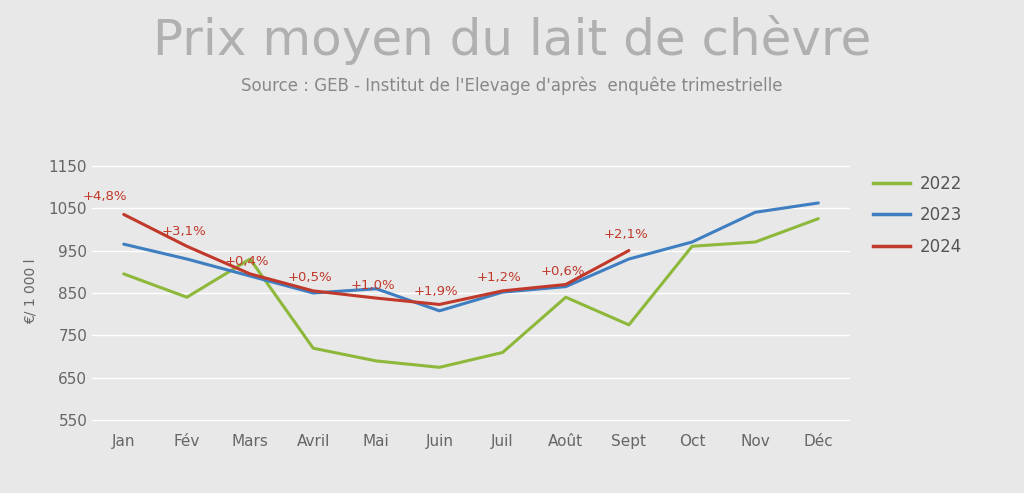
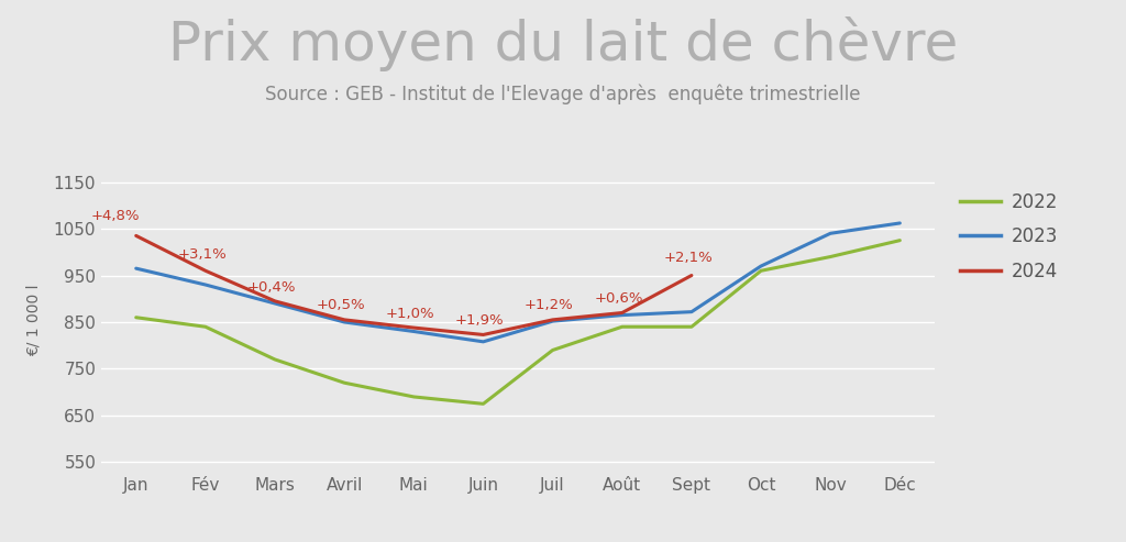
2022/Jan: 895 -> 860
2022/Mars: 930 -> 770
2023/Mai: 860 -> 830
2022/Juil: 710 -> 790
2022/Sept: 775 -> 840
2023/Sept: 930 -> 872
2022/Nov: 970 -> 990
